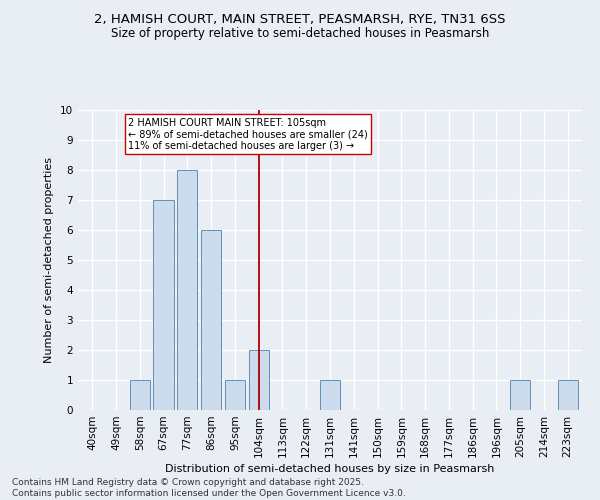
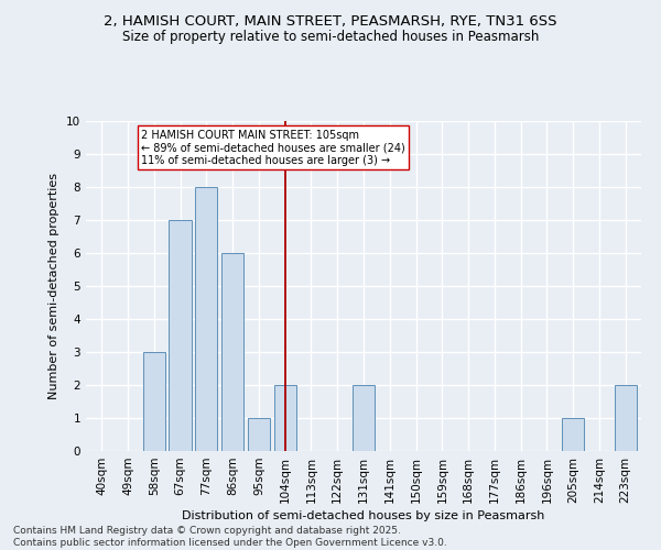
58sqm: 1 -> 3
131sqm: 1 -> 2
223sqm: 1 -> 2
